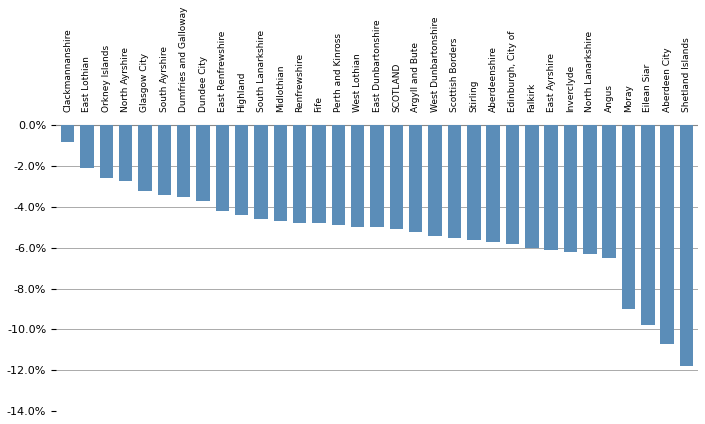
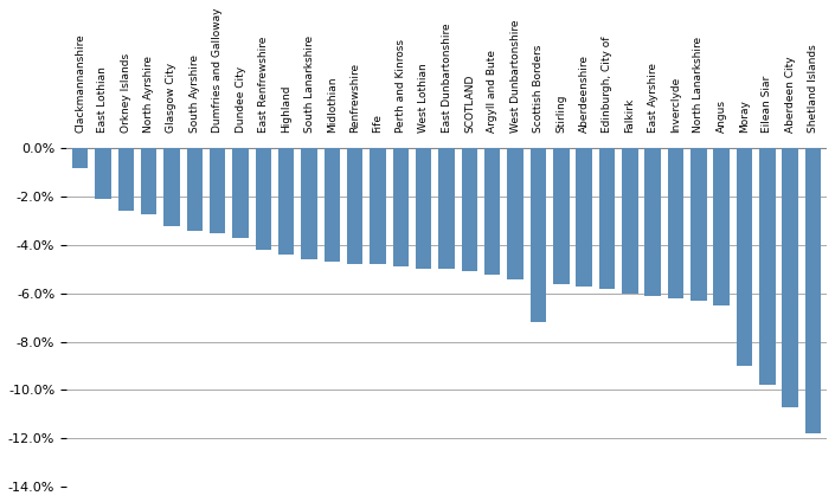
Scottish Borders: -5.5% -> -7.2%
